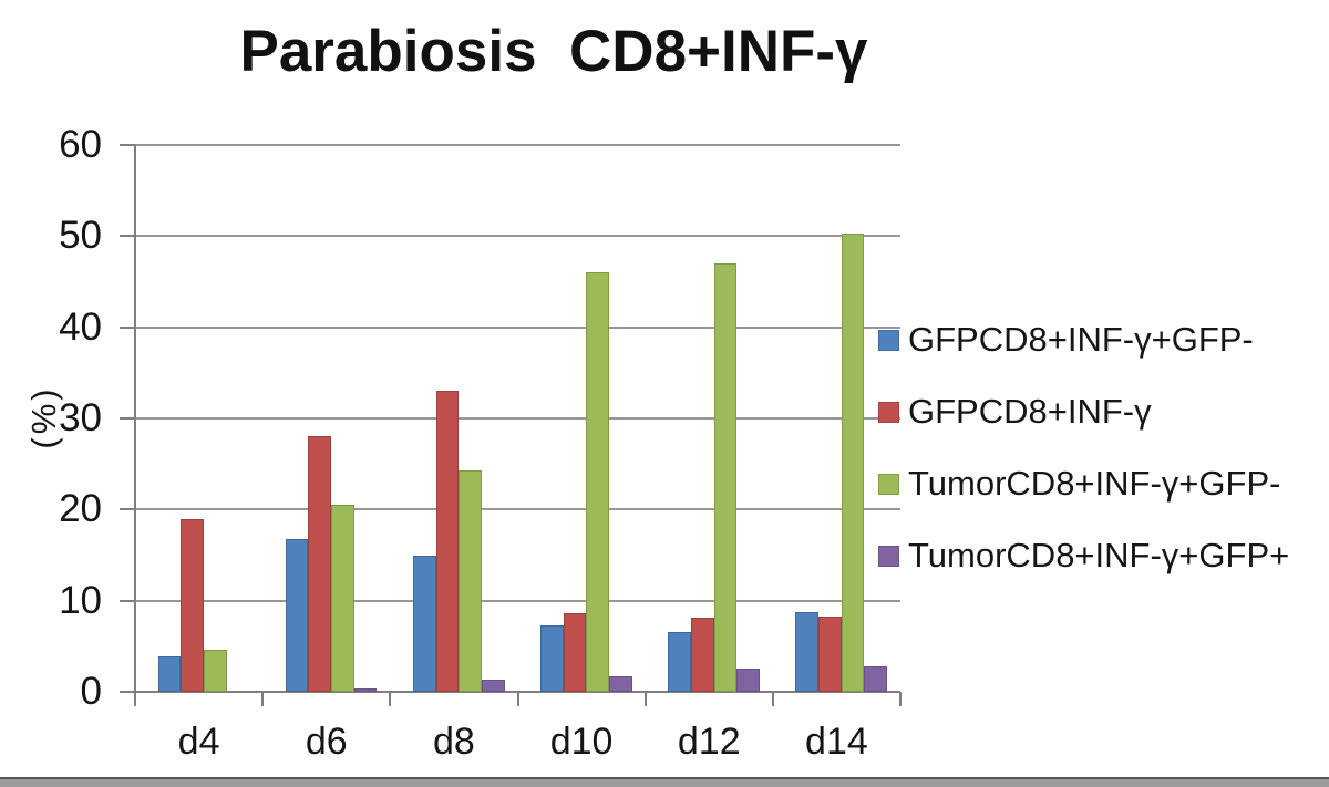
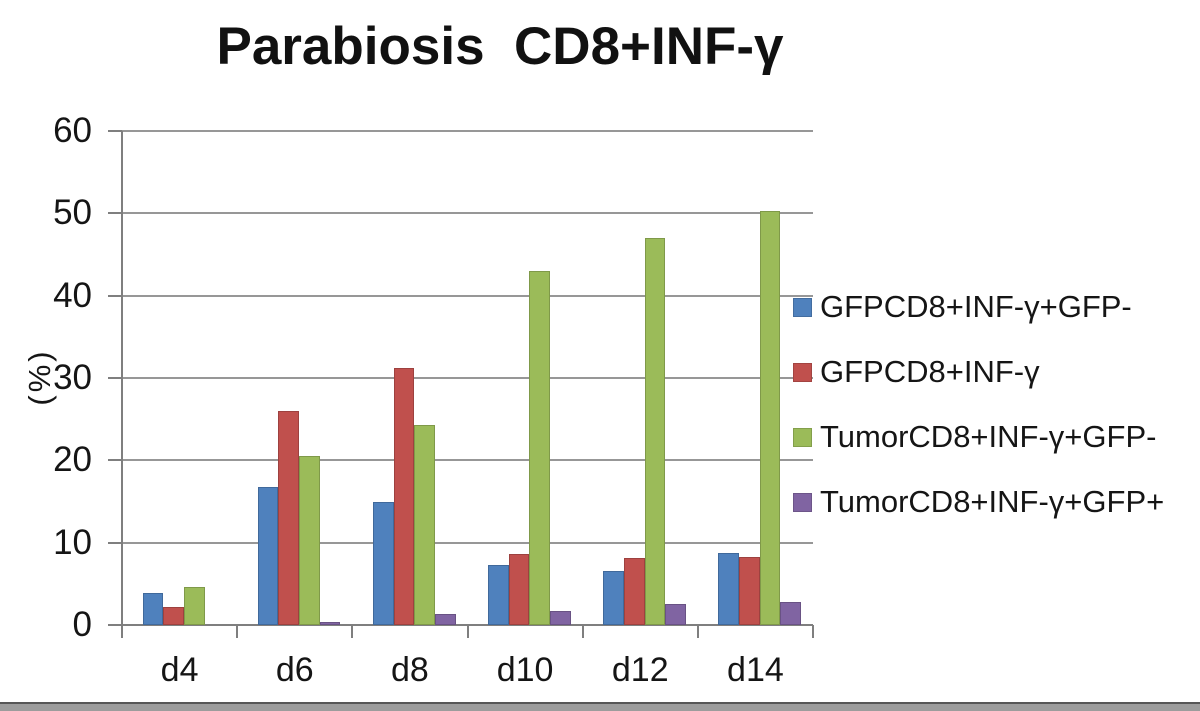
GFPCD8+INF-γ/d4: 19 -> 2
GFPCD8+INF-γ/d6: 28 -> 26
GFPCD8+INF-γ/d8: 33 -> 31
TumorCD8+INF-γ+GFP-/d10: 46 -> 43
